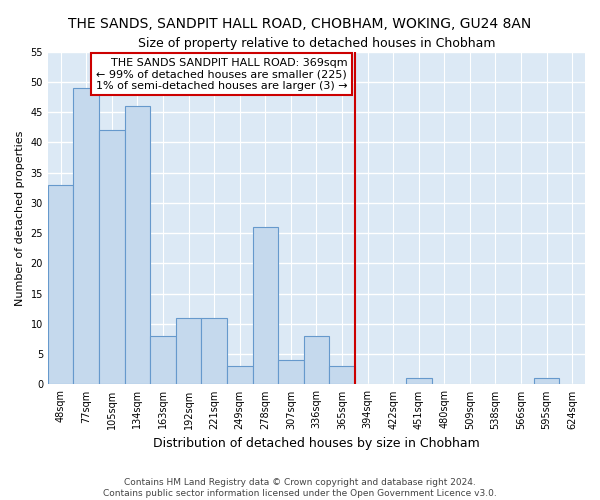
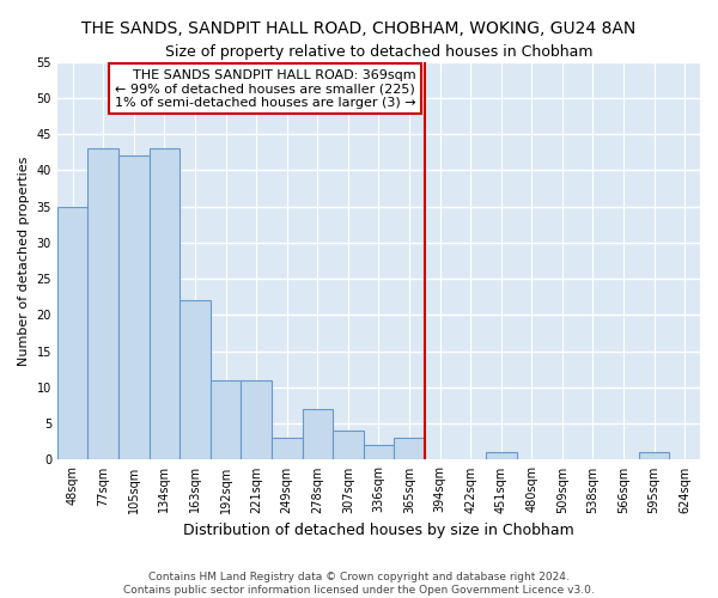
48sqm: 33 -> 35
77sqm: 49 -> 43
134sqm: 46 -> 43
163sqm: 8 -> 22
278sqm: 26 -> 7
336sqm: 8 -> 2
